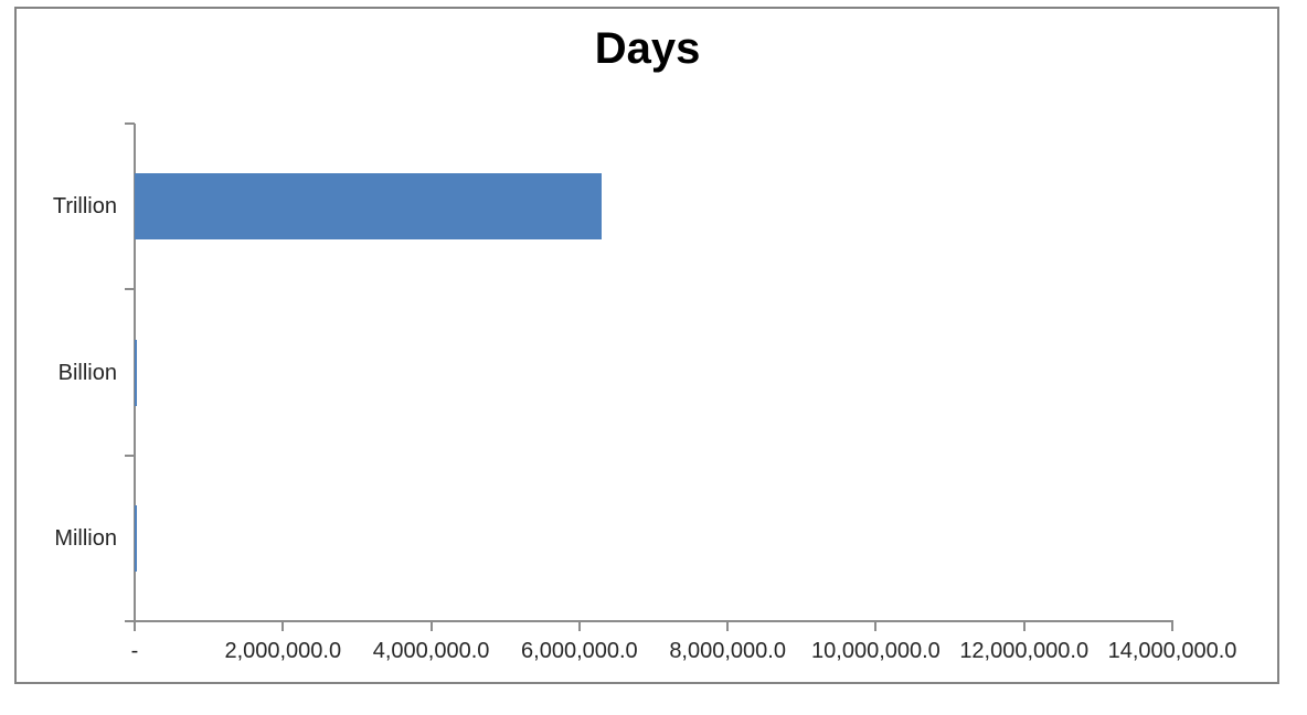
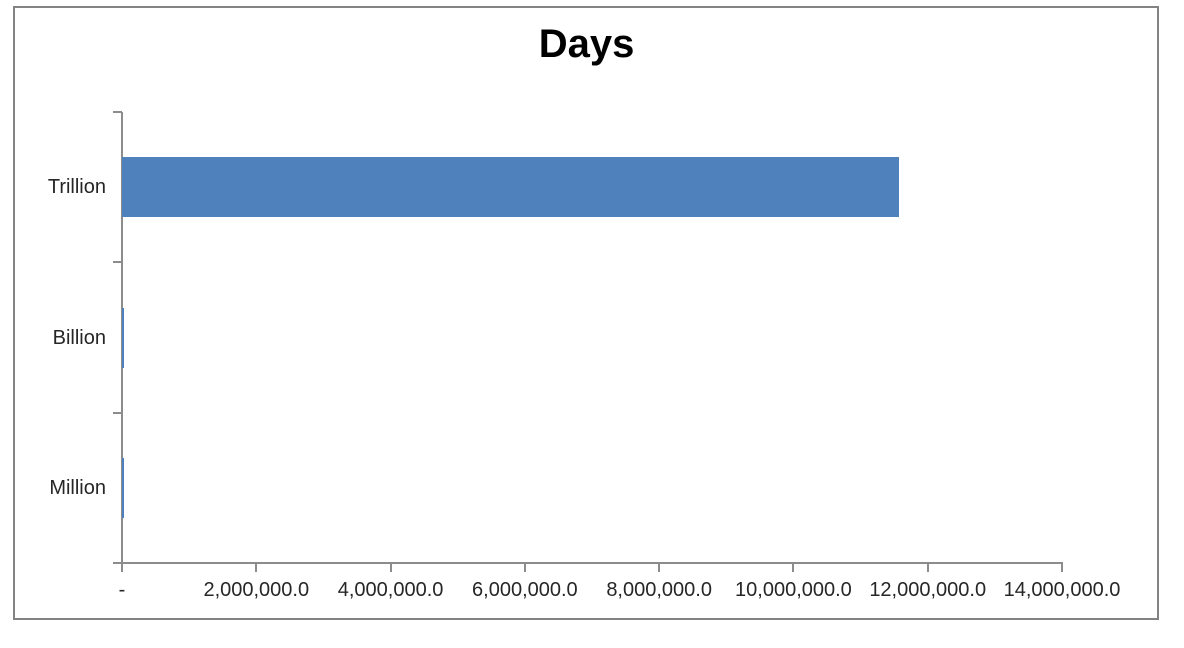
Trillion: 6300000 -> 11600000
